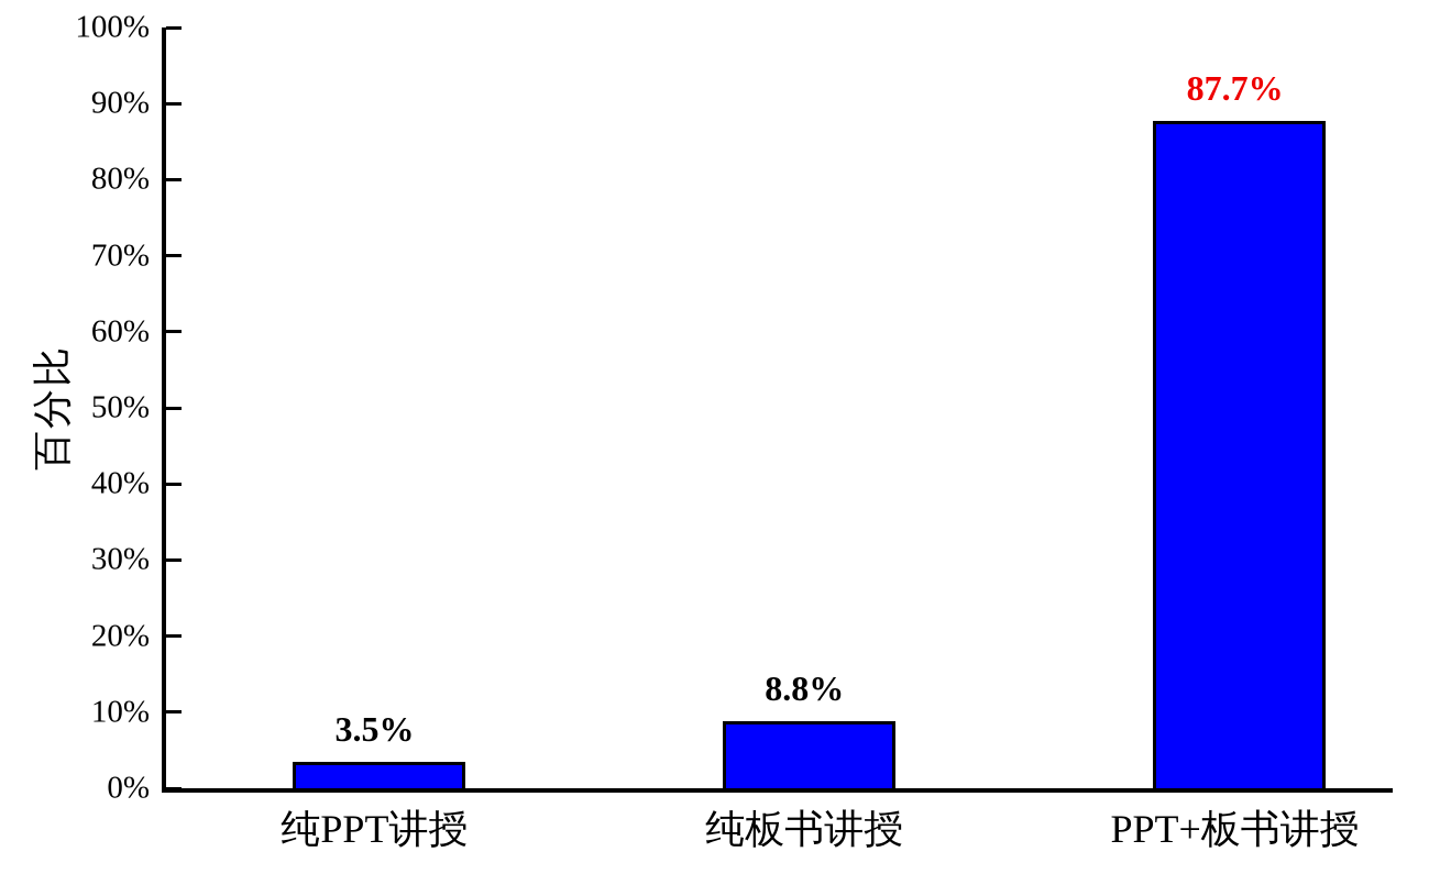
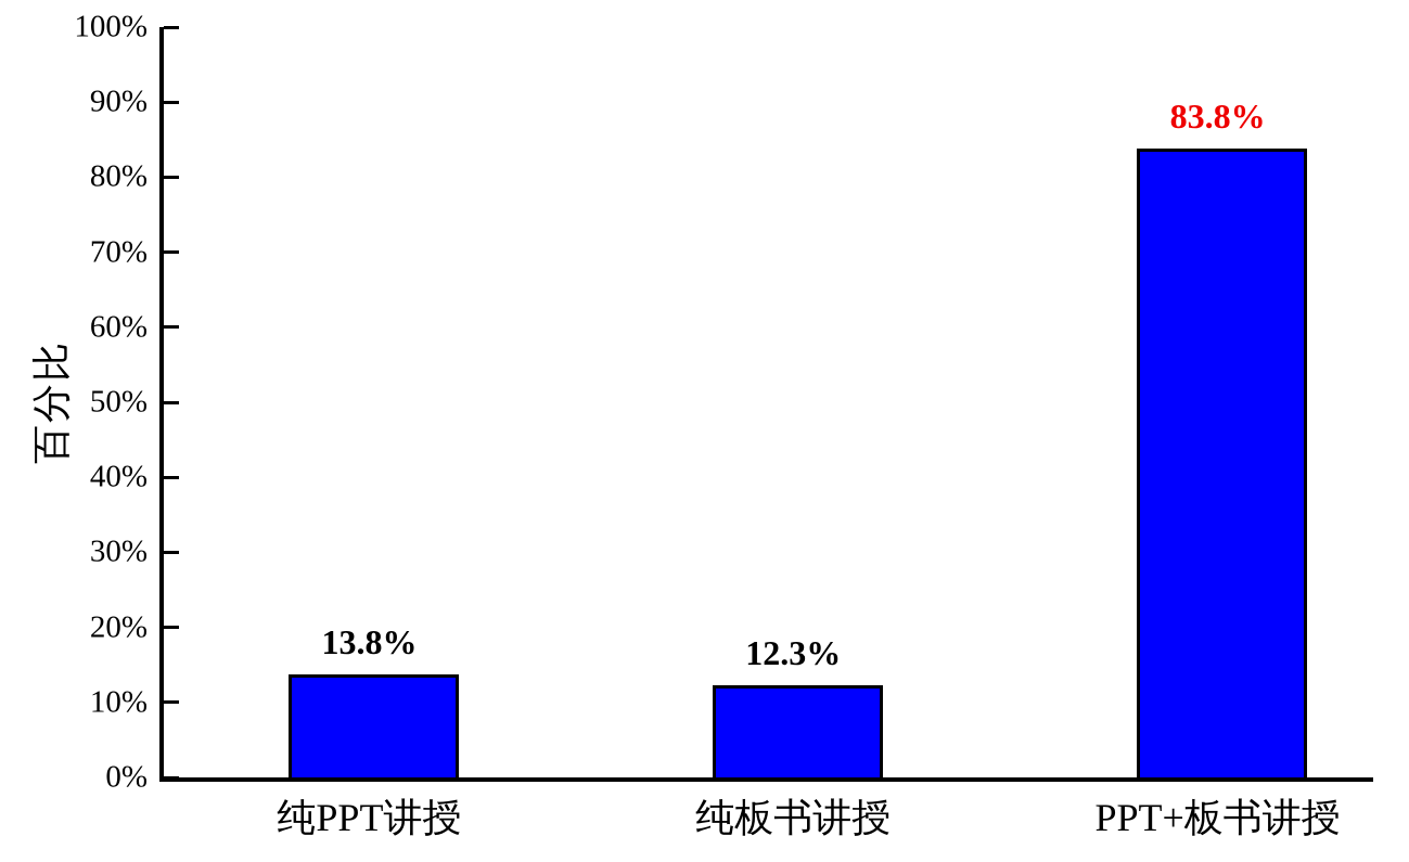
纯PPT讲授: 3.5% -> 13.8%
纯板书讲授: 8.8% -> 12.3%
PPT+板书讲授: 87.7% -> 83.8%
